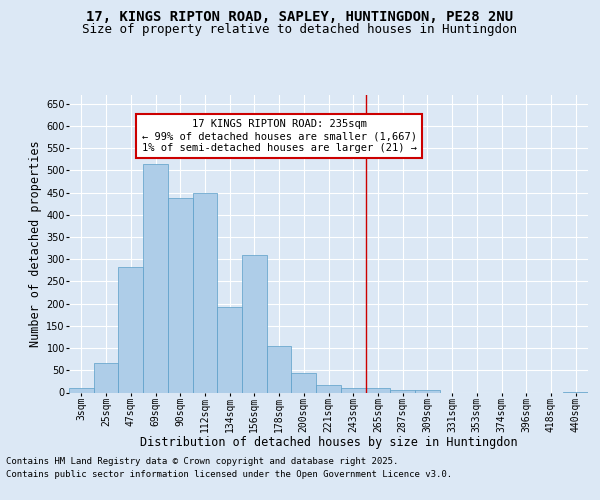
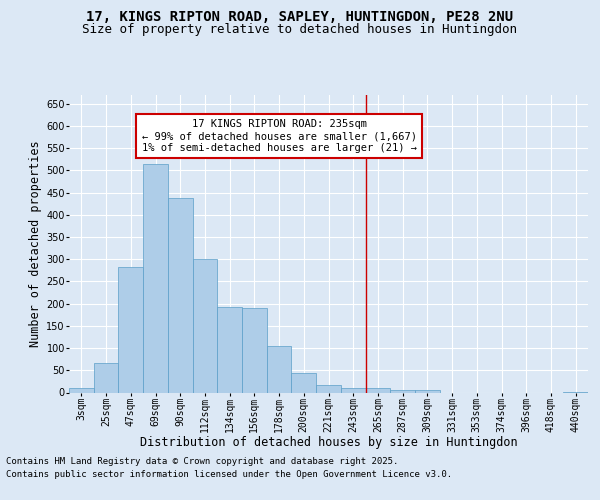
112sqm: 450 -> 300
156sqm: 310 -> 190
